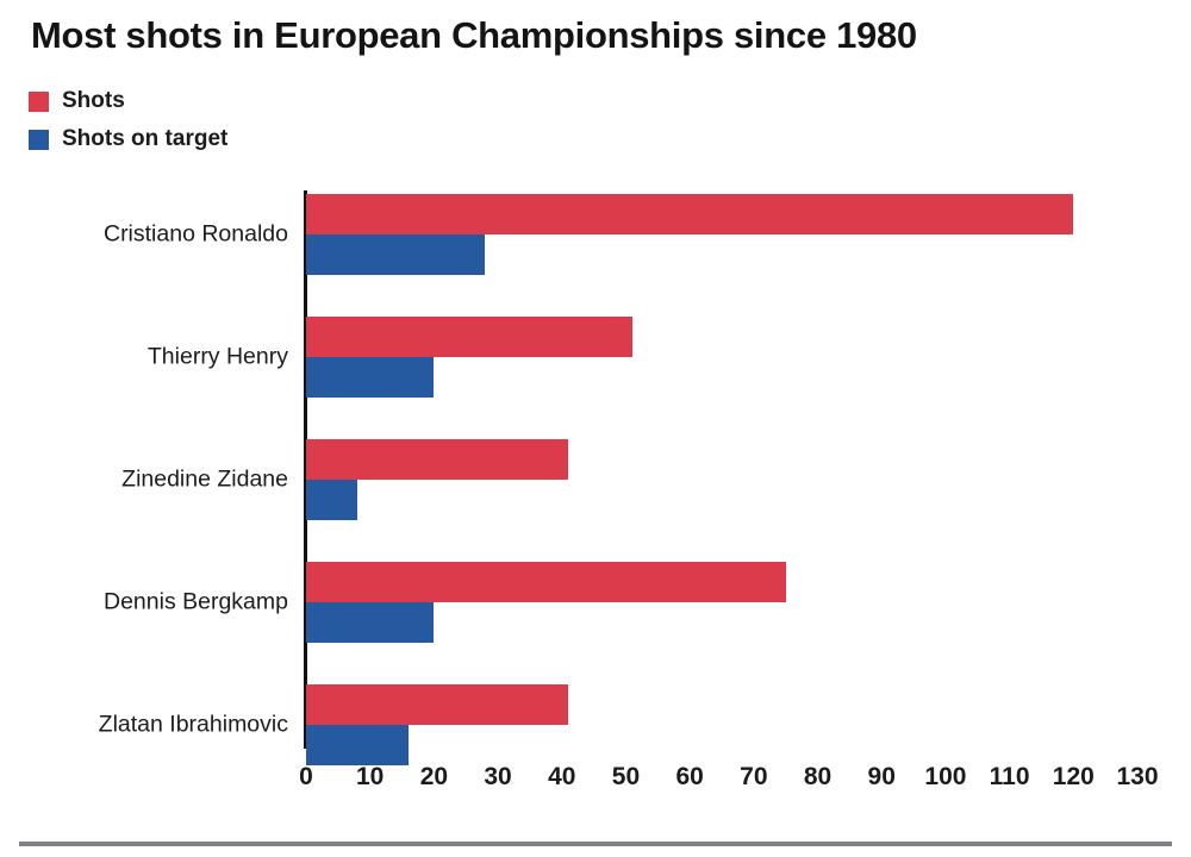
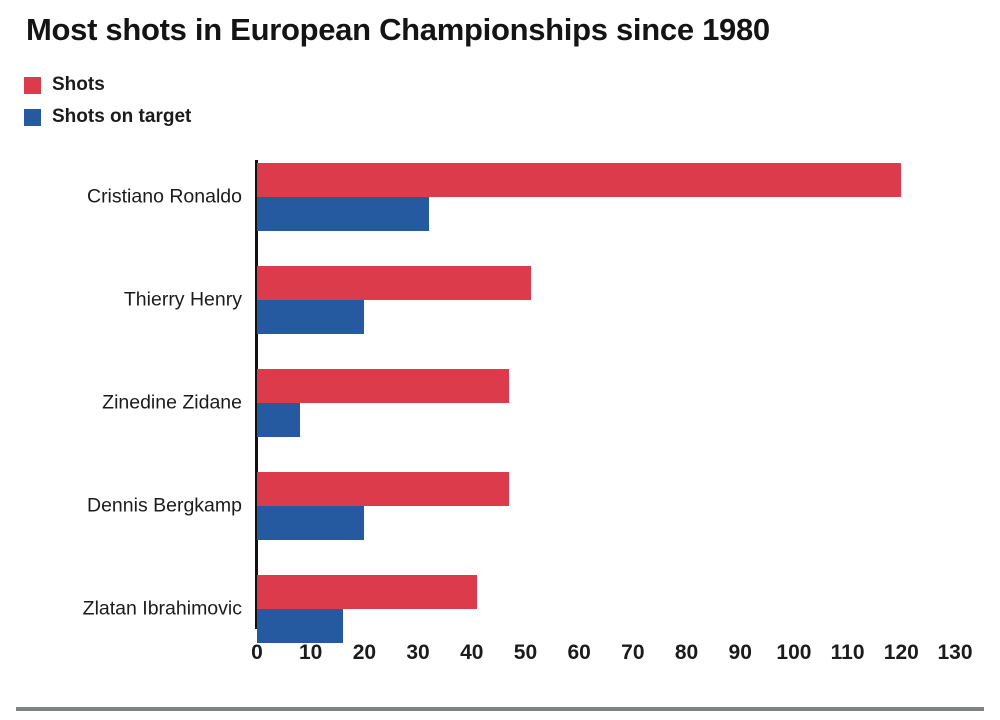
Shots on target/Cristiano Ronaldo: 28 -> 32
Shots/Zinedine Zidane: 41 -> 47
Shots/Dennis Bergkamp: 75 -> 47
